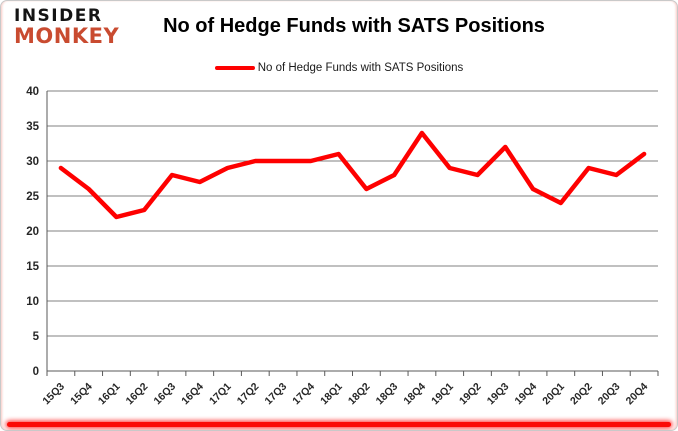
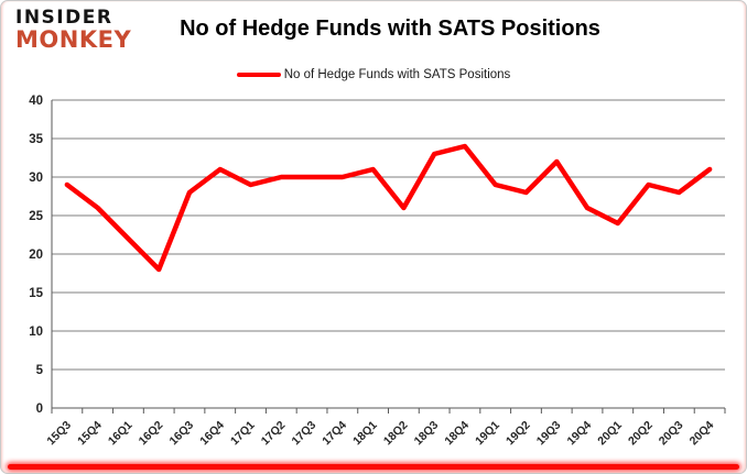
16Q2: 23 -> 18
16Q4: 27 -> 31
18Q3: 28 -> 33
